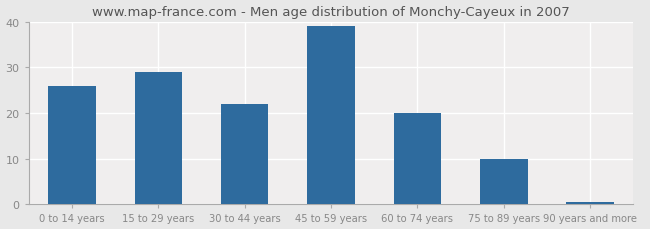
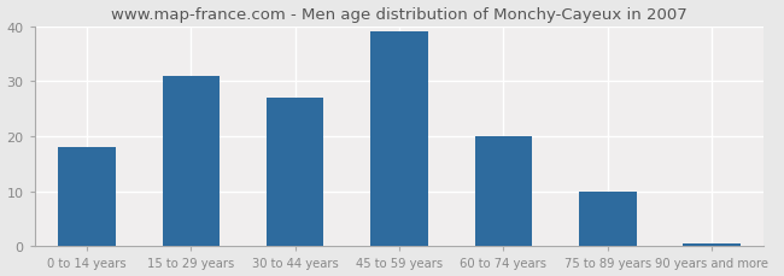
0 to 14 years: 26.0 -> 18.0
15 to 29 years: 29.0 -> 31.0
30 to 44 years: 22.0 -> 27.0
